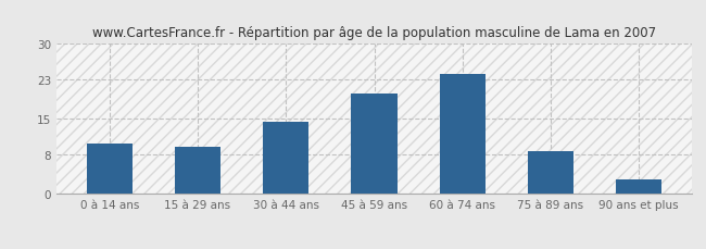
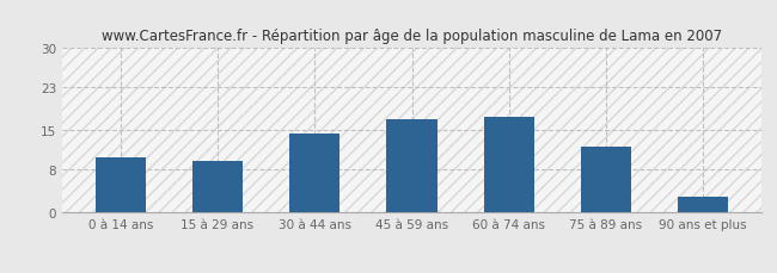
45 à 59 ans: 20.0 -> 17.0
60 à 74 ans: 24.0 -> 17.5
75 à 89 ans: 8.5 -> 12.0
